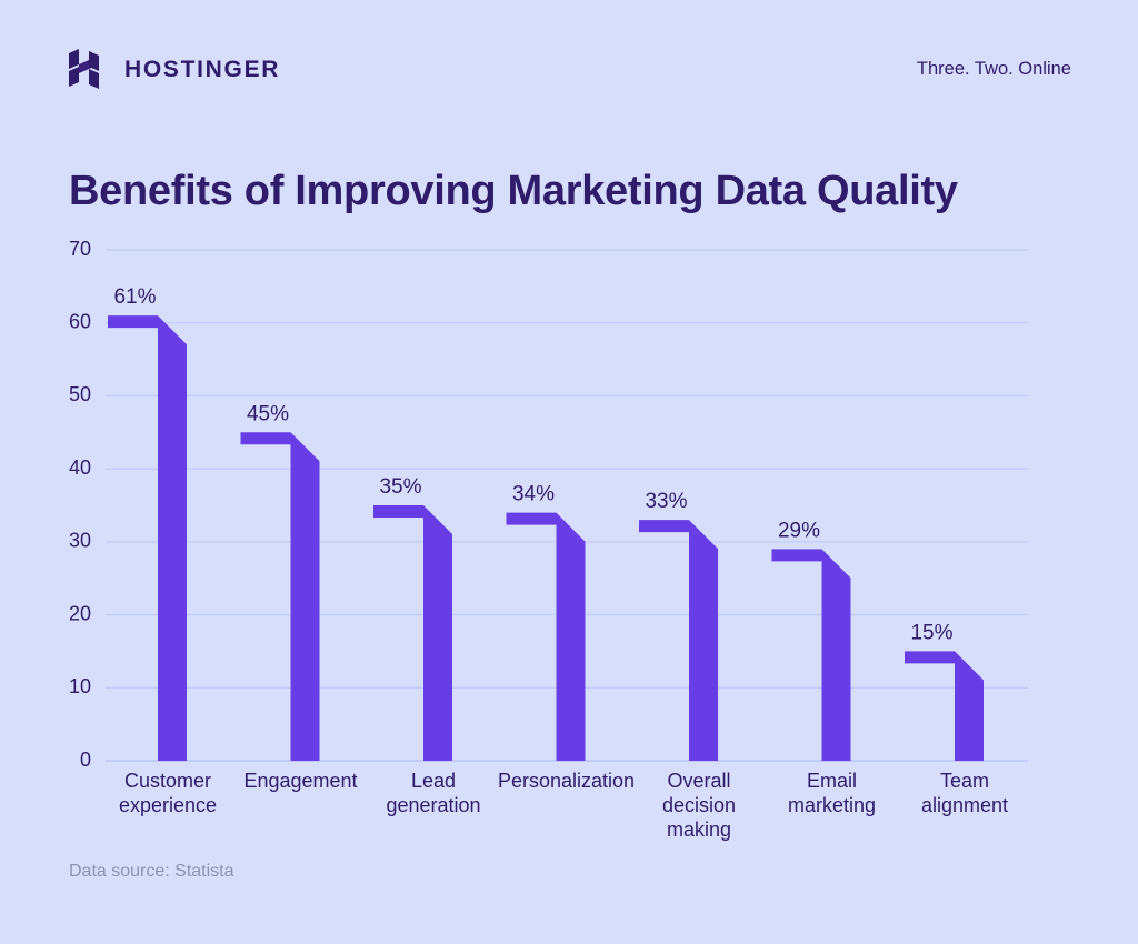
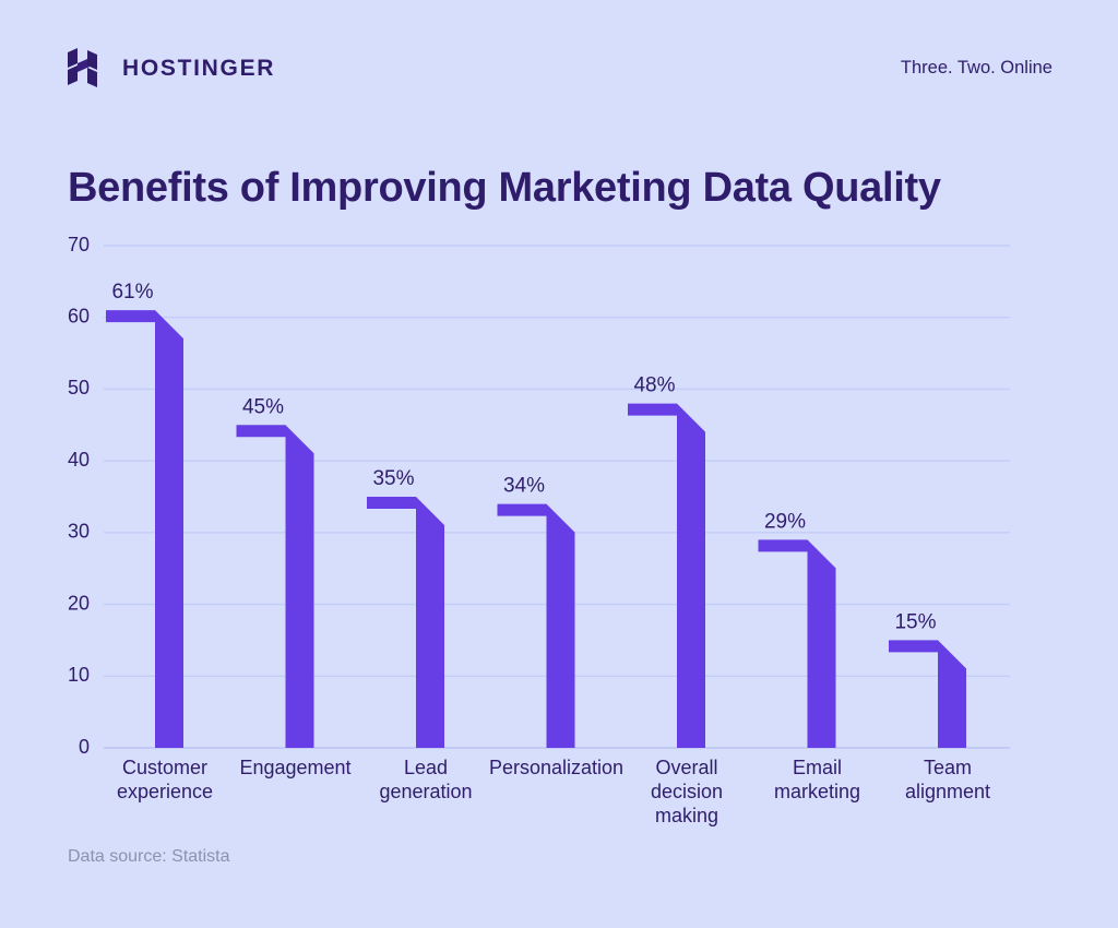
Overall decision making: 33% -> 48%
